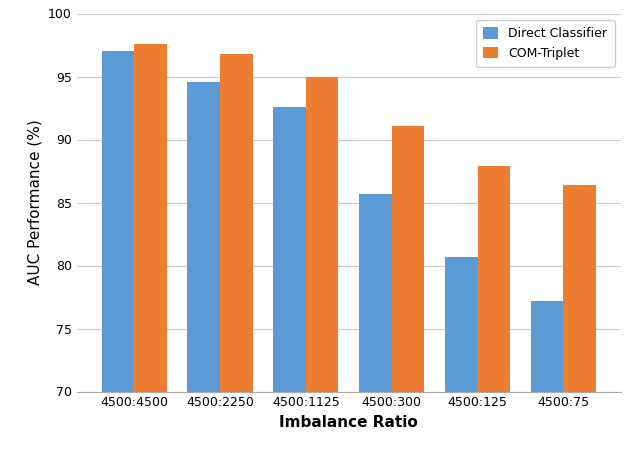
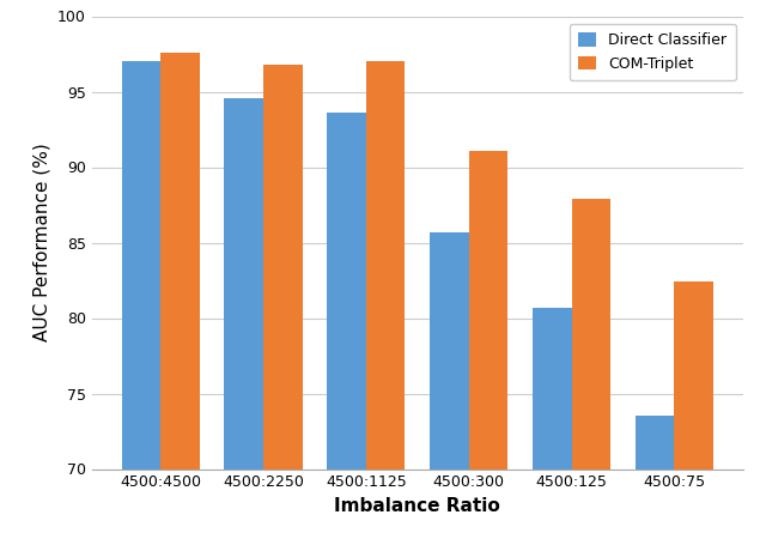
Direct Classifier/4500:1125: 92.6 -> 93.6
COM-Triplet/4500:1125: 95.0 -> 97.0
Direct Classifier/4500:75: 77.2 -> 73.5
COM-Triplet/4500:75: 86.4 -> 82.4
